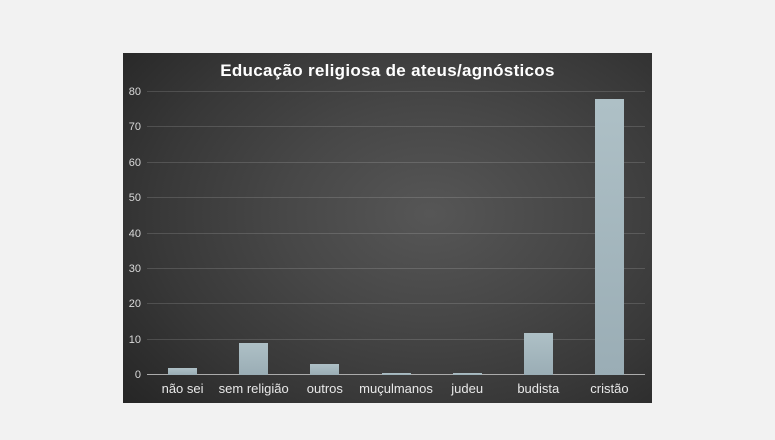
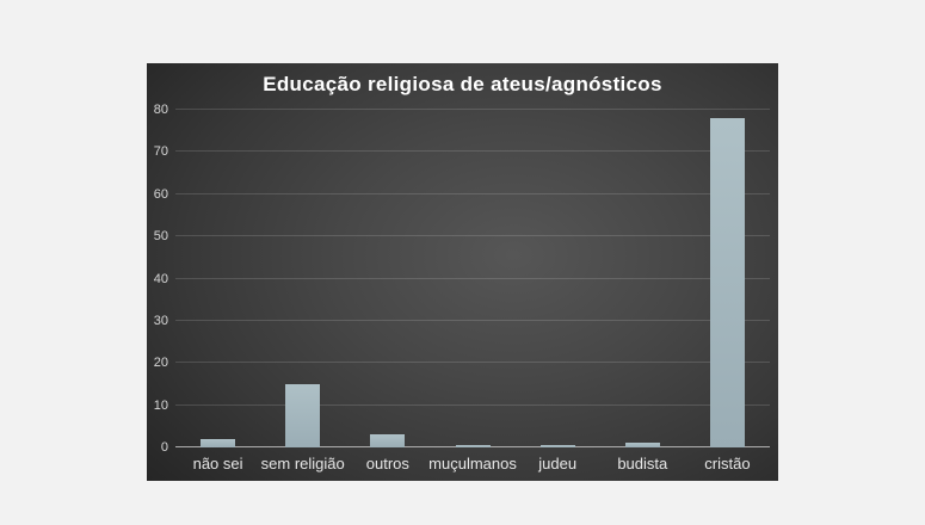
sem religião: 9 -> 15
budista: 12 -> 1
